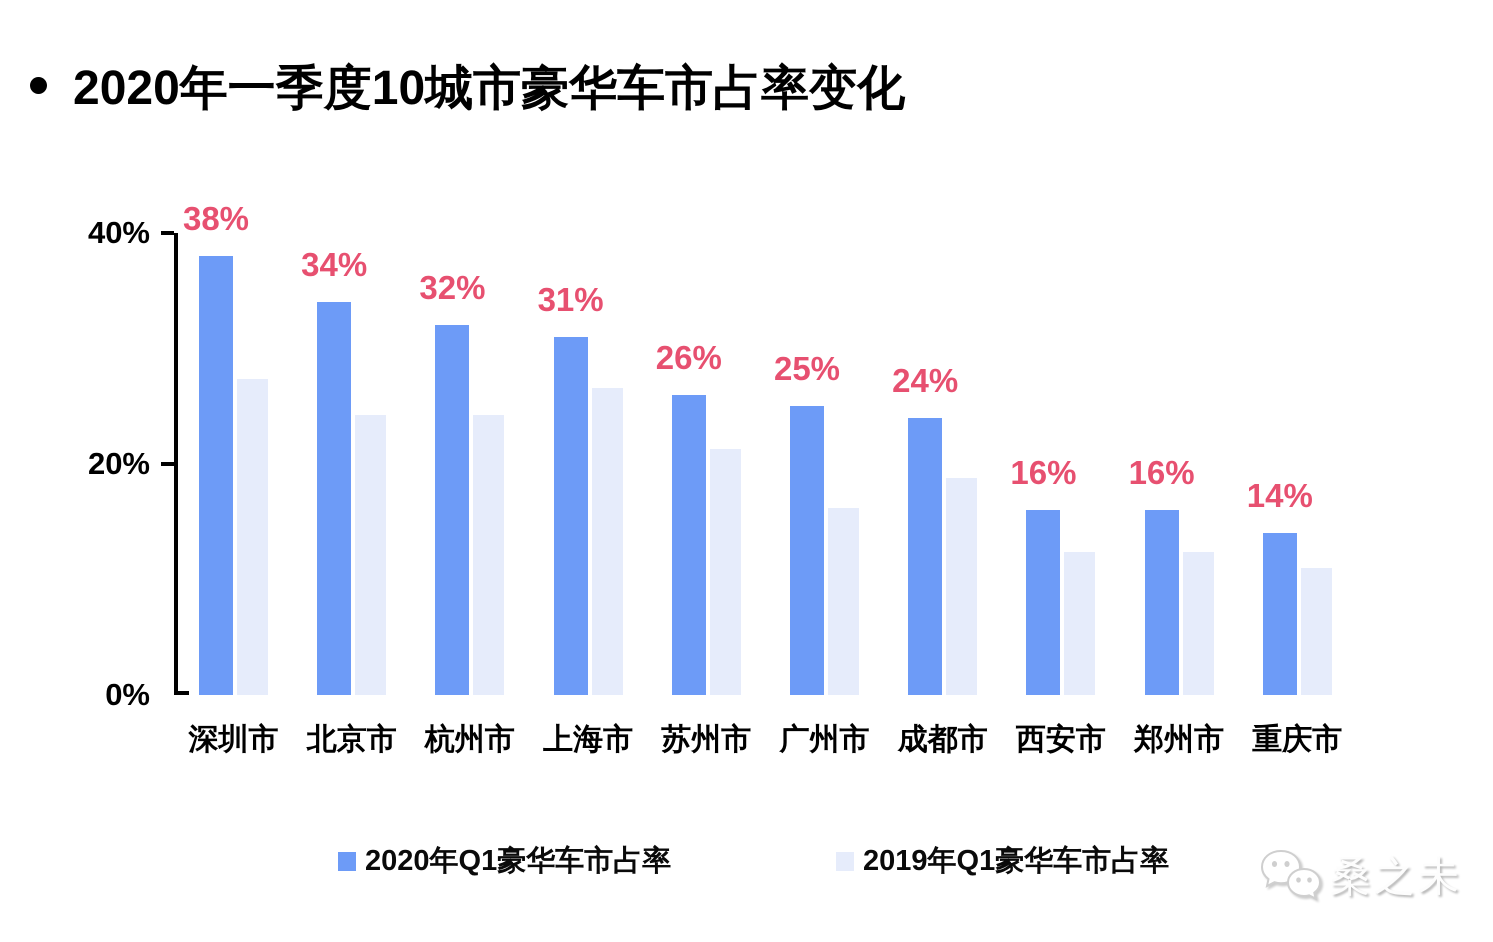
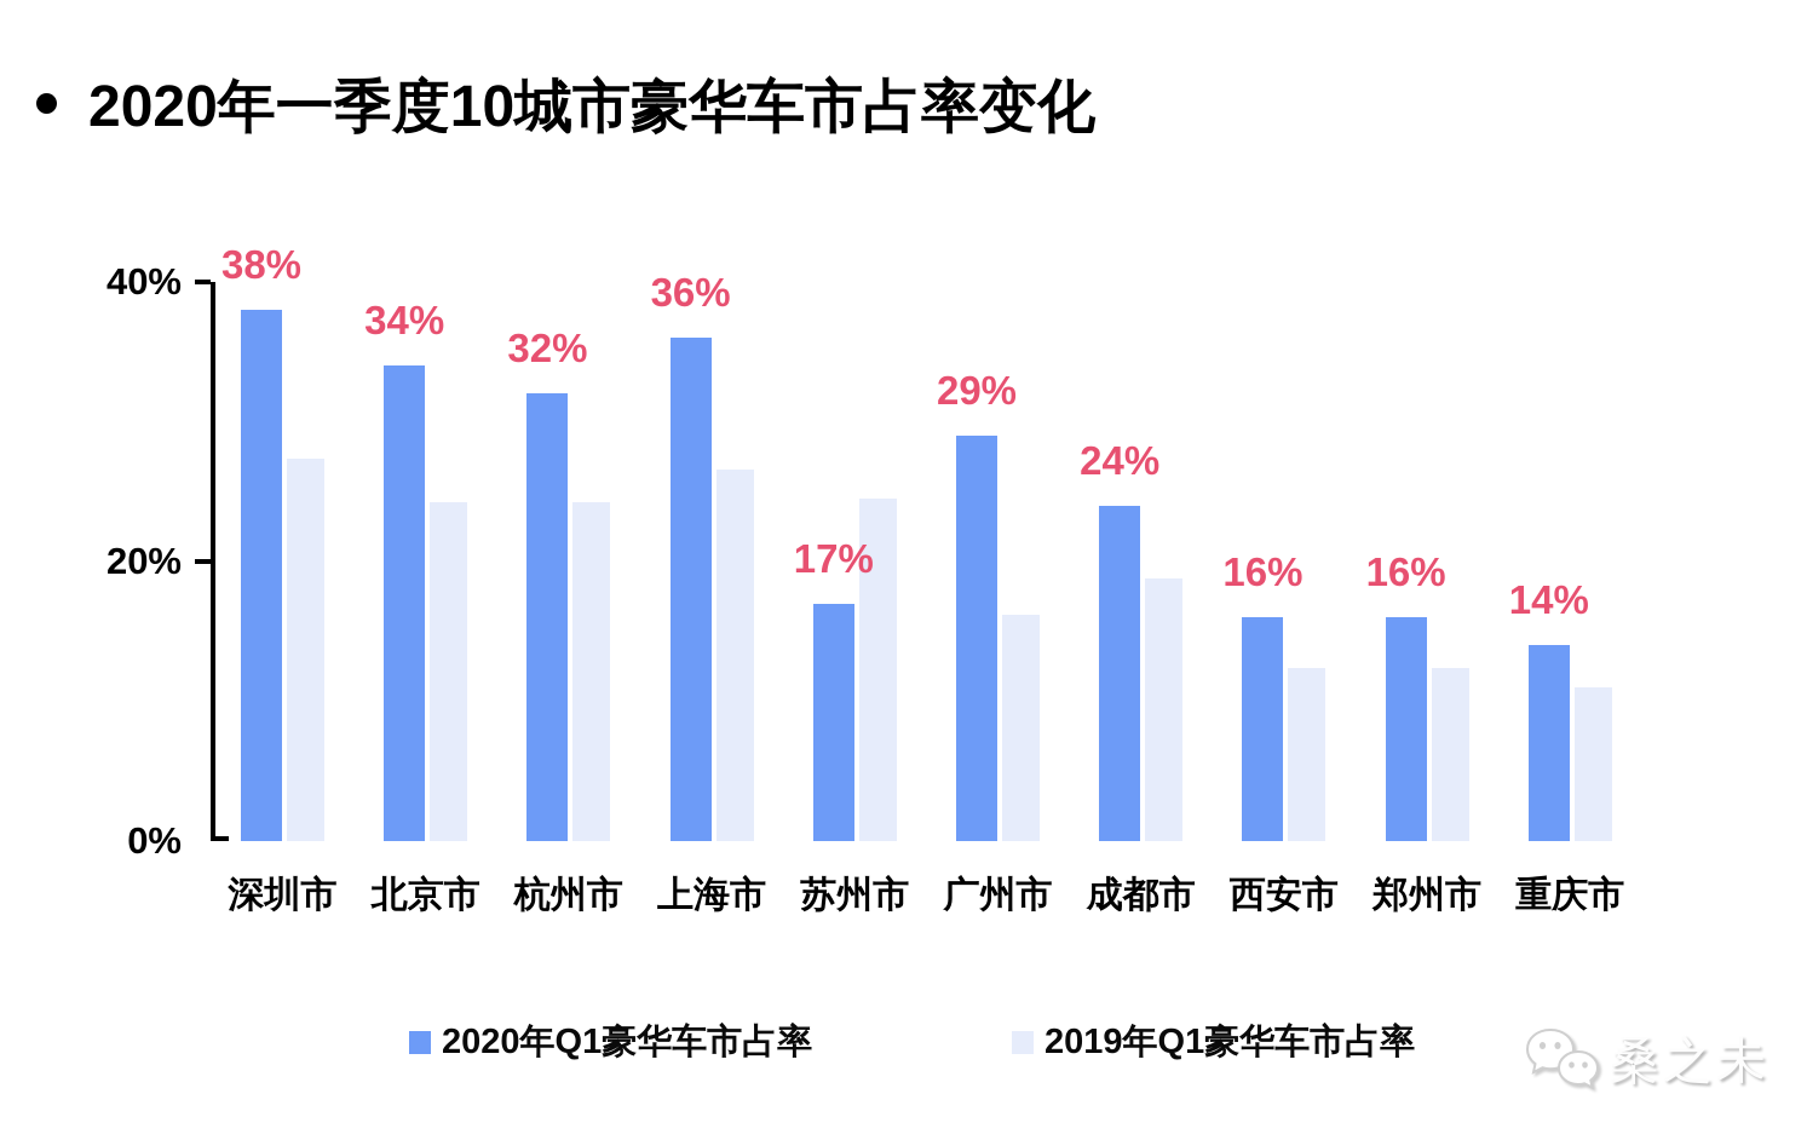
2020年Q1豪华车市占率/上海市: 31% -> 36%
2020年Q1豪华车市占率/苏州市: 26% -> 17%
2019年Q1豪华车市占率/苏州市: 21.3% -> 24.5%
2020年Q1豪华车市占率/广州市: 25% -> 29%
